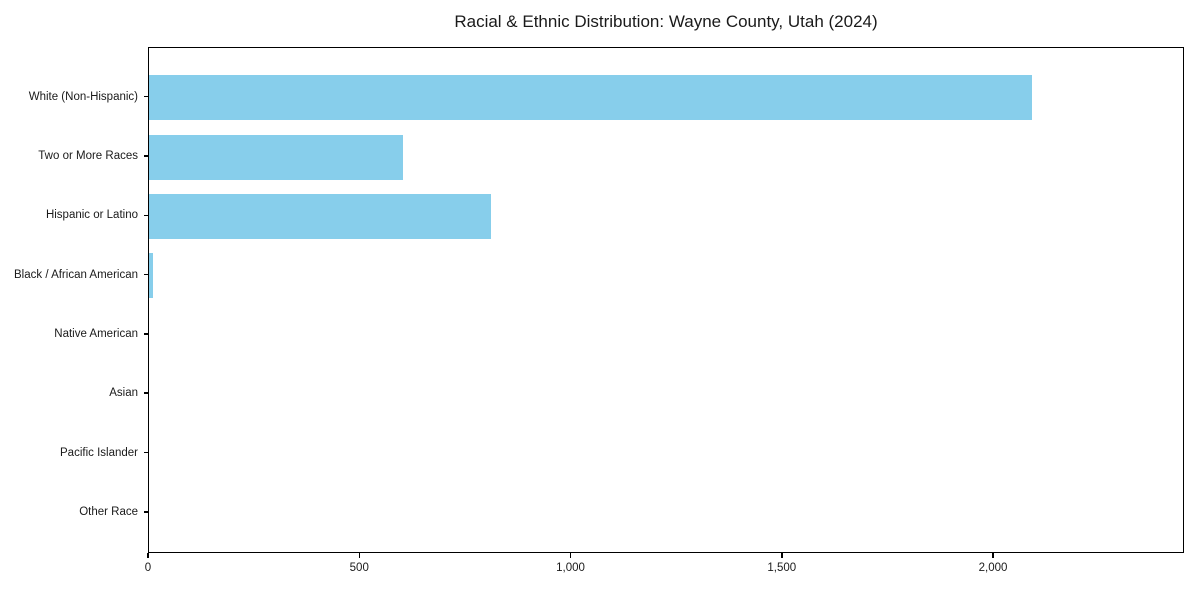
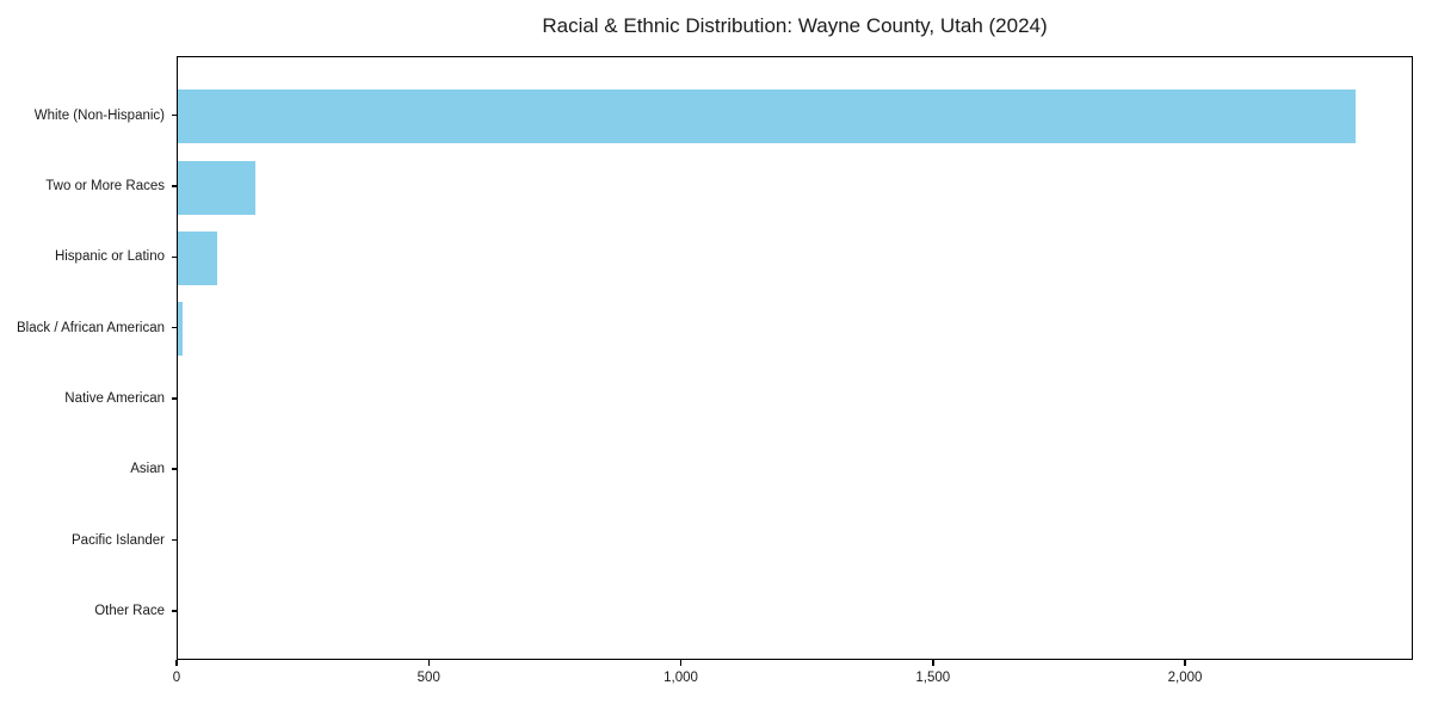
White (Non-Hispanic): 2090 -> 2340
Two or More Races: 600 -> 150
Hispanic or Latino: 810 -> 80
